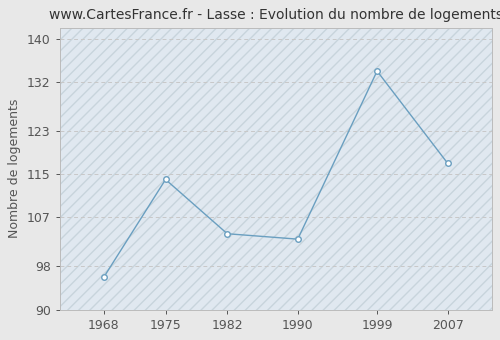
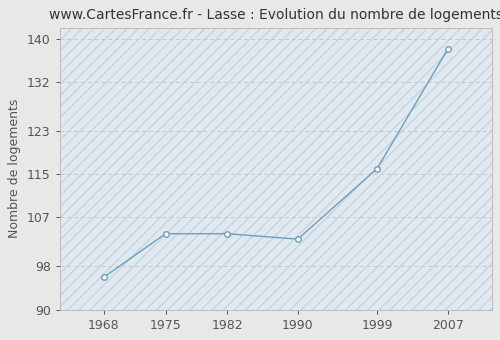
1975: 114 -> 104
1999: 134 -> 116
2007: 117 -> 138
